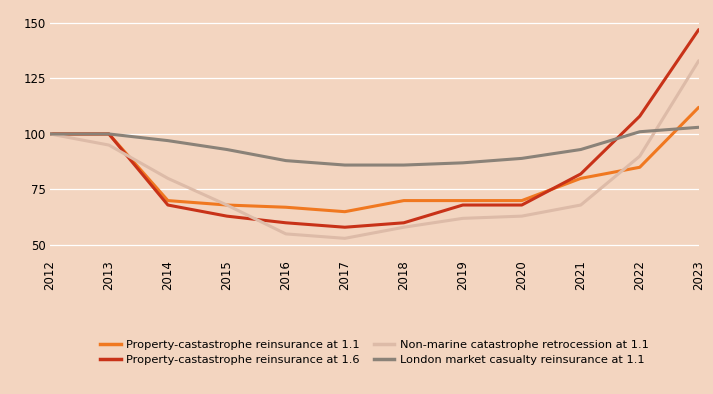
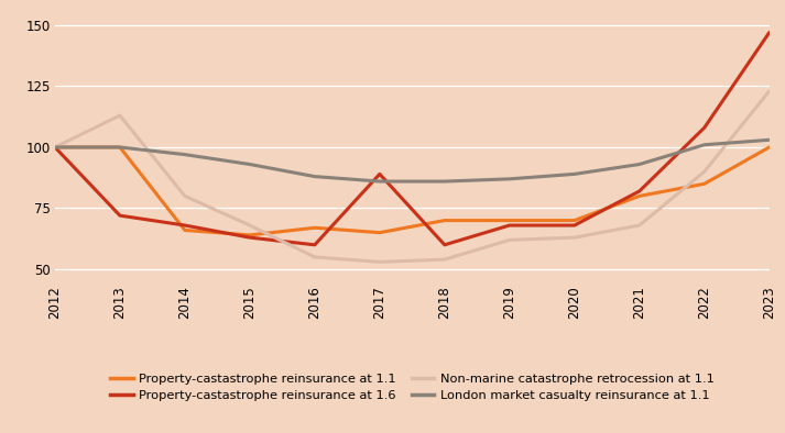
Property-castastrophe reinsurance at 1.6/2013: 100 -> 72
Non-marine catastrophe retrocession at 1.1/2013: 95 -> 113
Property-castastrophe reinsurance at 1.1/2014: 70 -> 66
Property-castastrophe reinsurance at 1.1/2015: 68 -> 64
Property-castastrophe reinsurance at 1.6/2017: 58 -> 89
Non-marine catastrophe retrocession at 1.1/2018: 58 -> 54
Property-castastrophe reinsurance at 1.1/2023: 112 -> 100
Non-marine catastrophe retrocession at 1.1/2023: 133 -> 123
